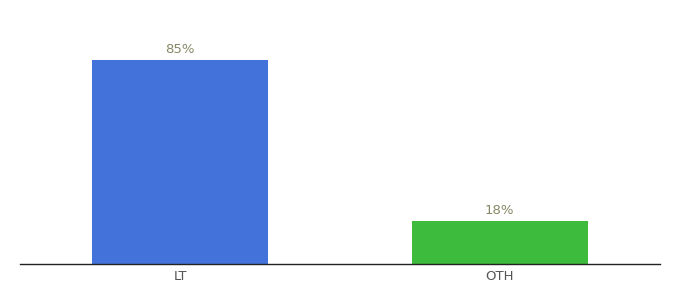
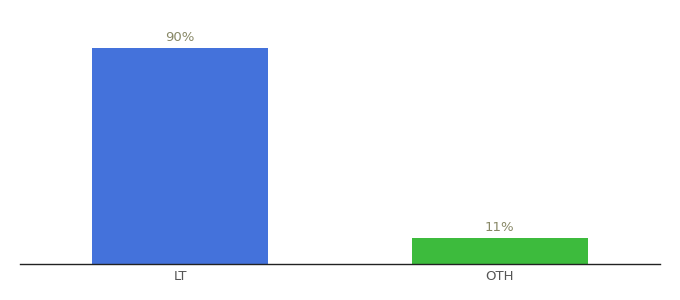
LT: 85% -> 90%
OTH: 18% -> 11%
